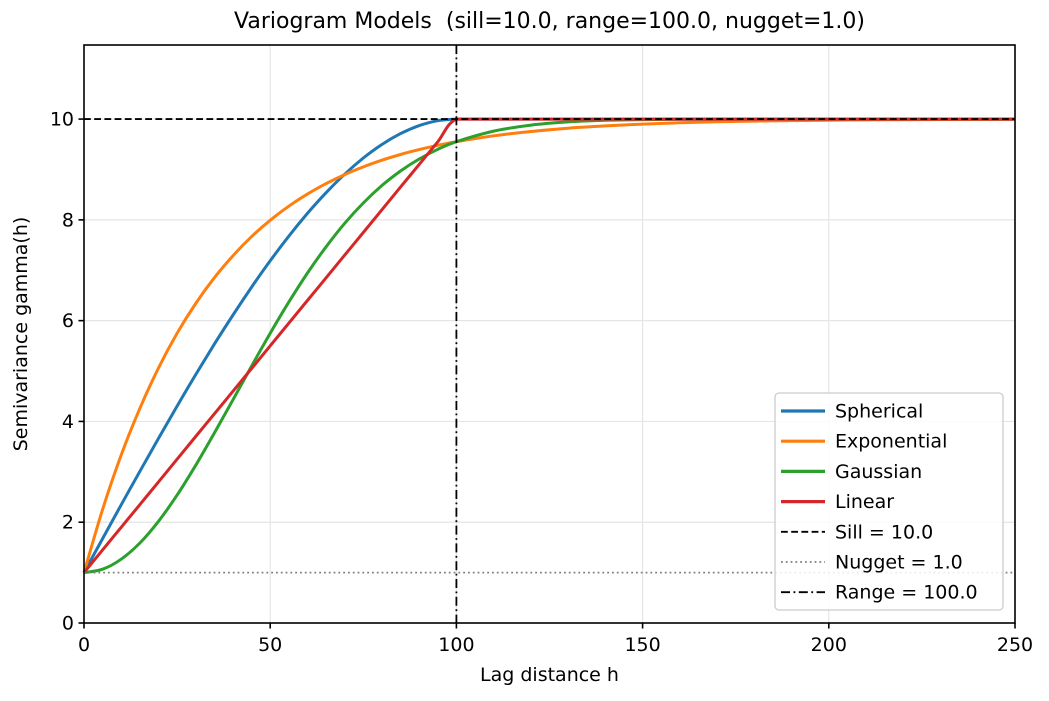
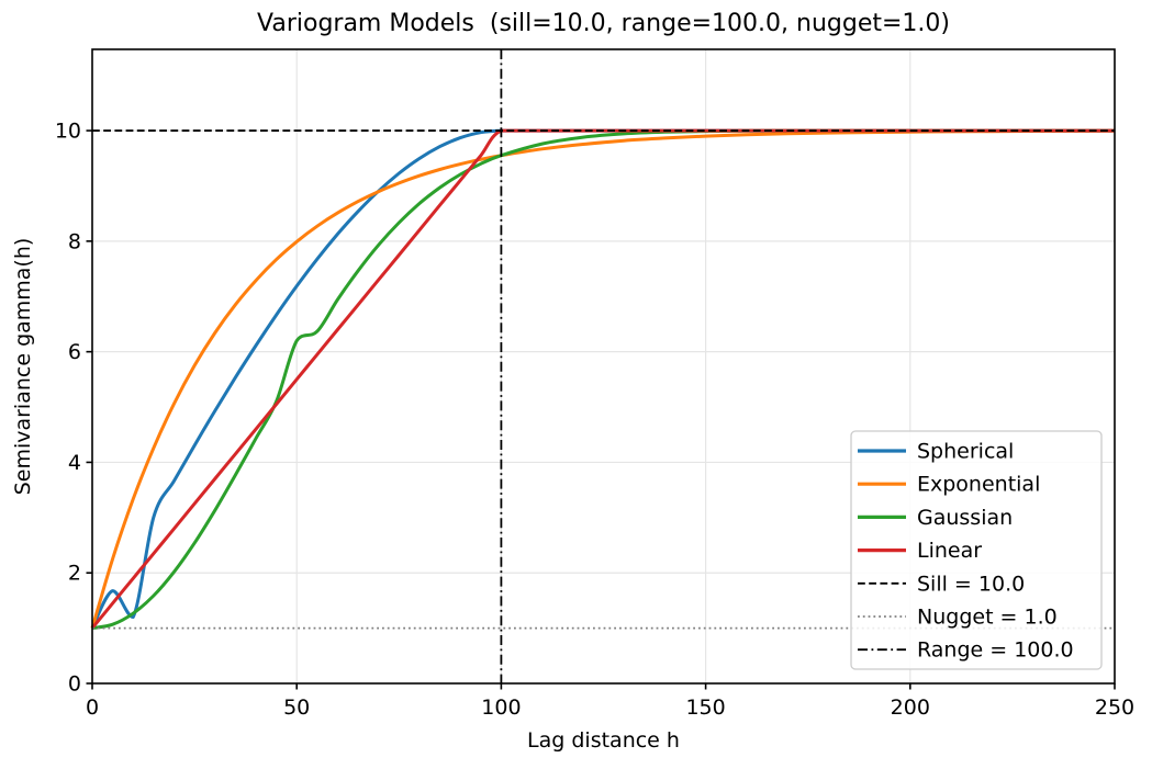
Spherical/10: 2.3 -> 1.2
Gaussian/50: 5.7 -> 6.2
